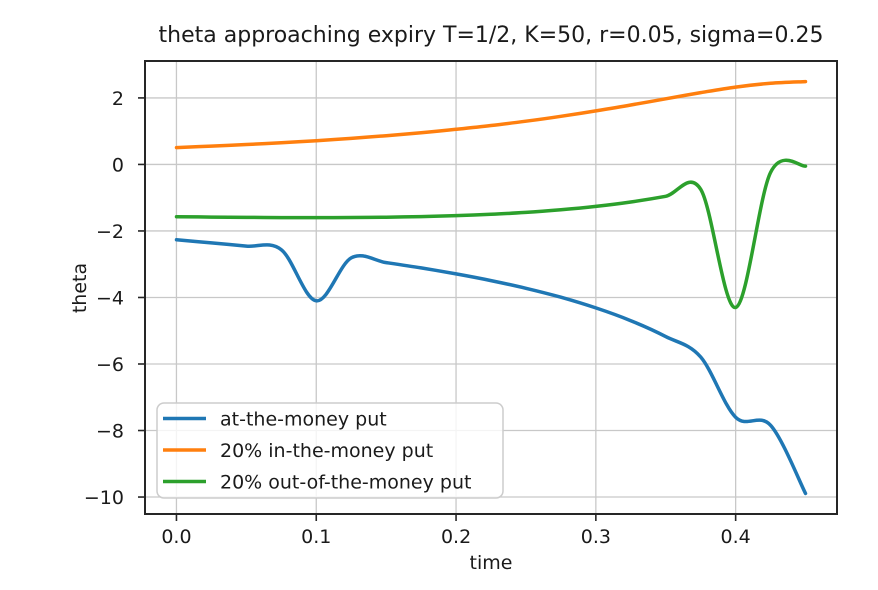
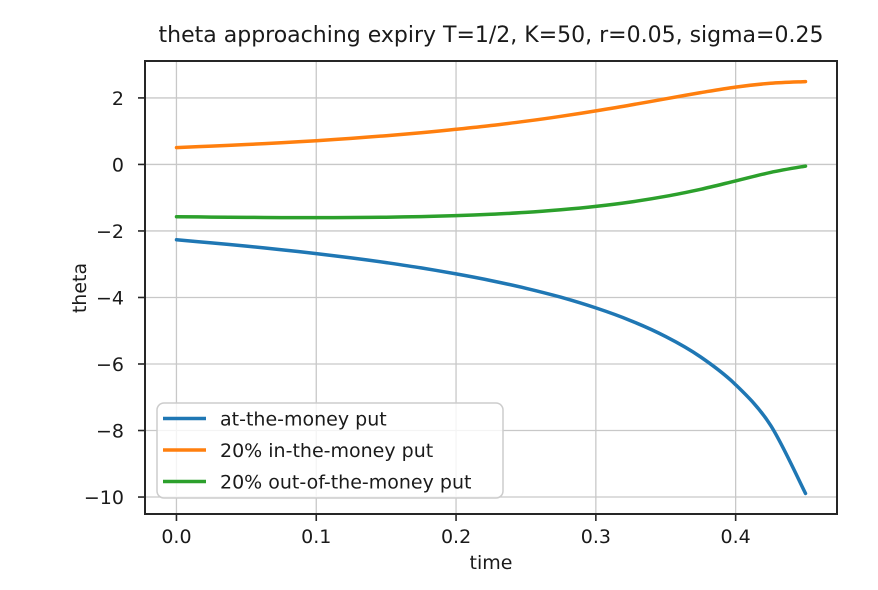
at-the-money put/0.1: -4.1 -> -2.7
at-the-money put/0.4: -7.6 -> -6.6
20% out-of-the-money put/0.4: -4.3 -> -0.5
